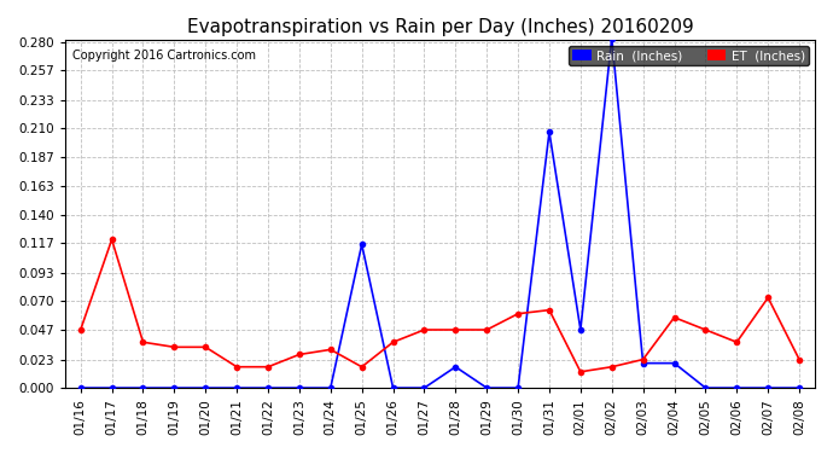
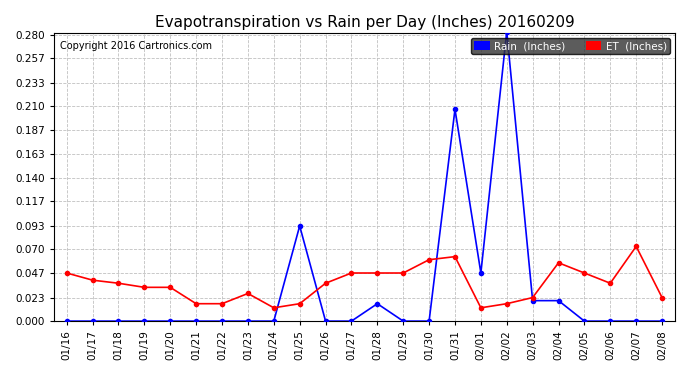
ET (Inches)/01/17: 0.120 -> 0.040
ET (Inches)/01/24: 0.031 -> 0.013
Rain (Inches)/01/25: 0.116 -> 0.093
